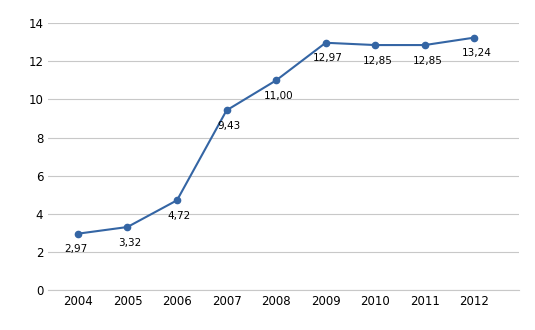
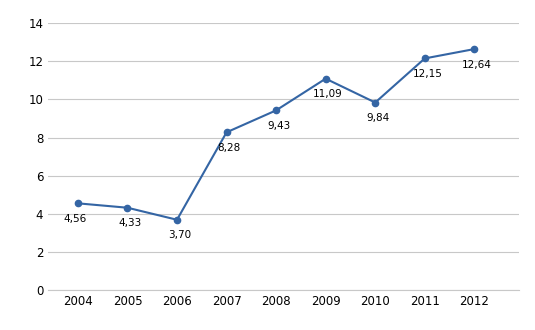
2004: 2,97 -> 4,56
2005: 3,32 -> 4,33
2006: 4,72 -> 3,70
2007: 9,43 -> 8,28
2008: 11,00 -> 9,43
2009: 12,97 -> 11,09
2010: 12,85 -> 9,84
2011: 12,85 -> 12,15
2012: 13,24 -> 12,64
